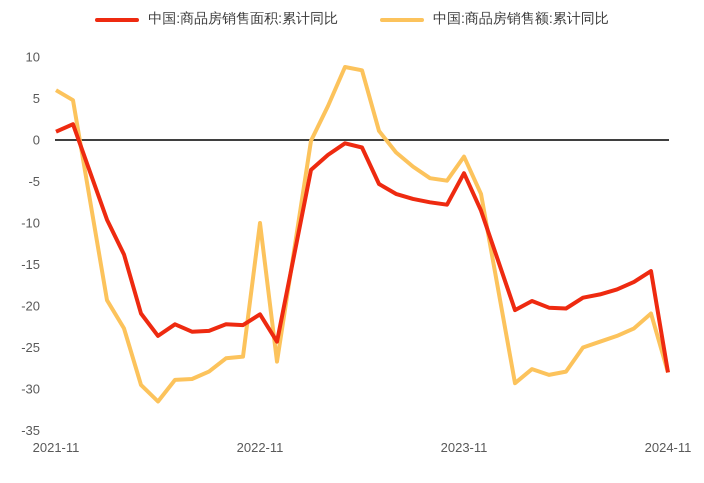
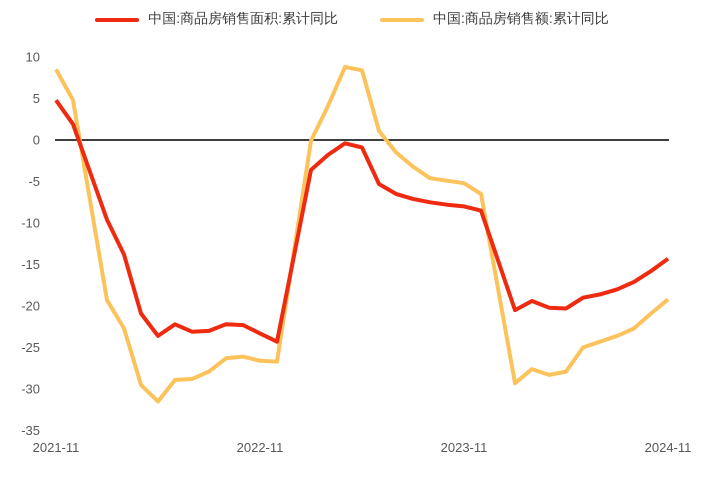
中国:商品房销售面积:累计同比/2021-11: 1 -> 5
中国:商品房销售额:累计同比/2021-11: 6 -> 8
中国:商品房销售面积:累计同比/2022-11: -21 -> -23
中国:商品房销售额:累计同比/2022-11: -10 -> -27
中国:商品房销售面积:累计同比/2023-11: -4 -> -8
中国:商品房销售额:累计同比/2023-11: -2 -> -5
中国:商品房销售面积:累计同比/2024-11: -28 -> -14
中国:商品房销售额:累计同比/2024-11: -28 -> -19
